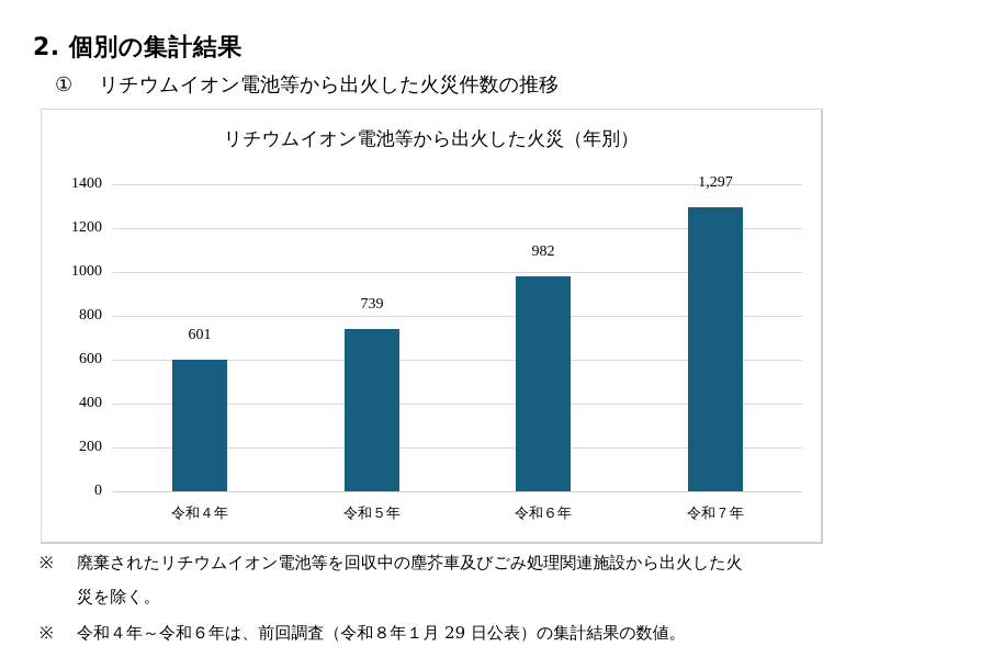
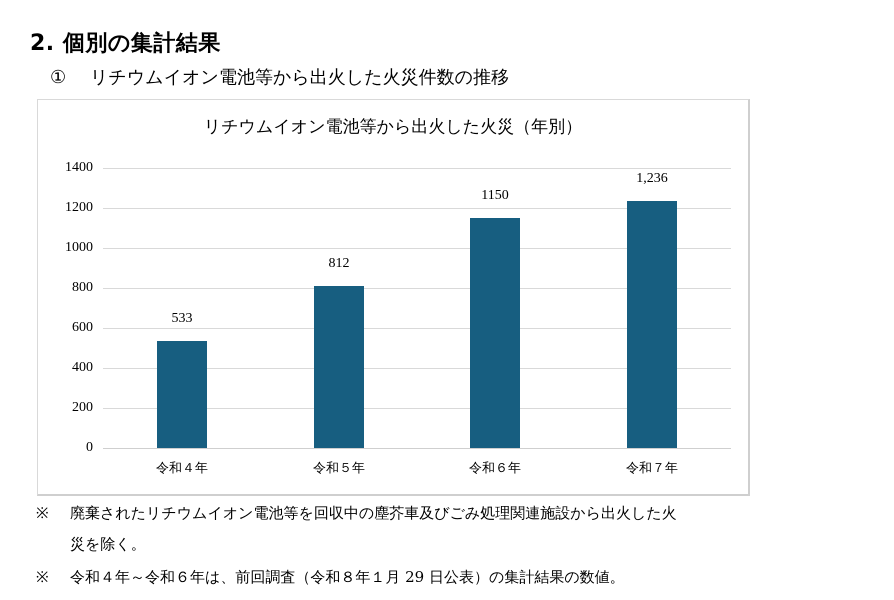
令和４年: 601 -> 533
令和５年: 739 -> 812
令和６年: 982 -> 1150
令和７年: 1,297 -> 1,236
